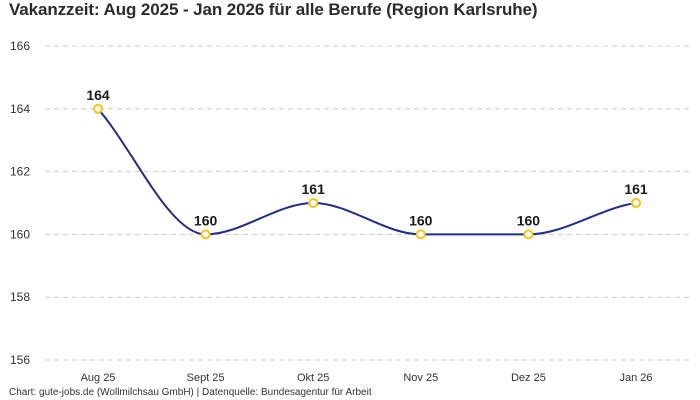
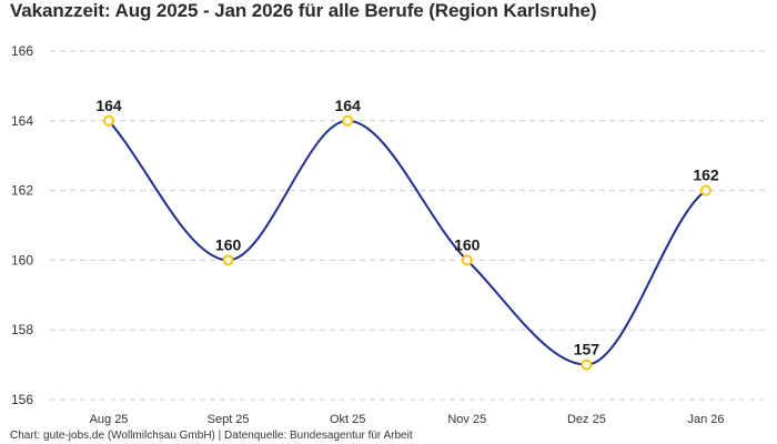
Okt 25: 161 -> 164
Dez 25: 160 -> 157
Jan 26: 161 -> 162
